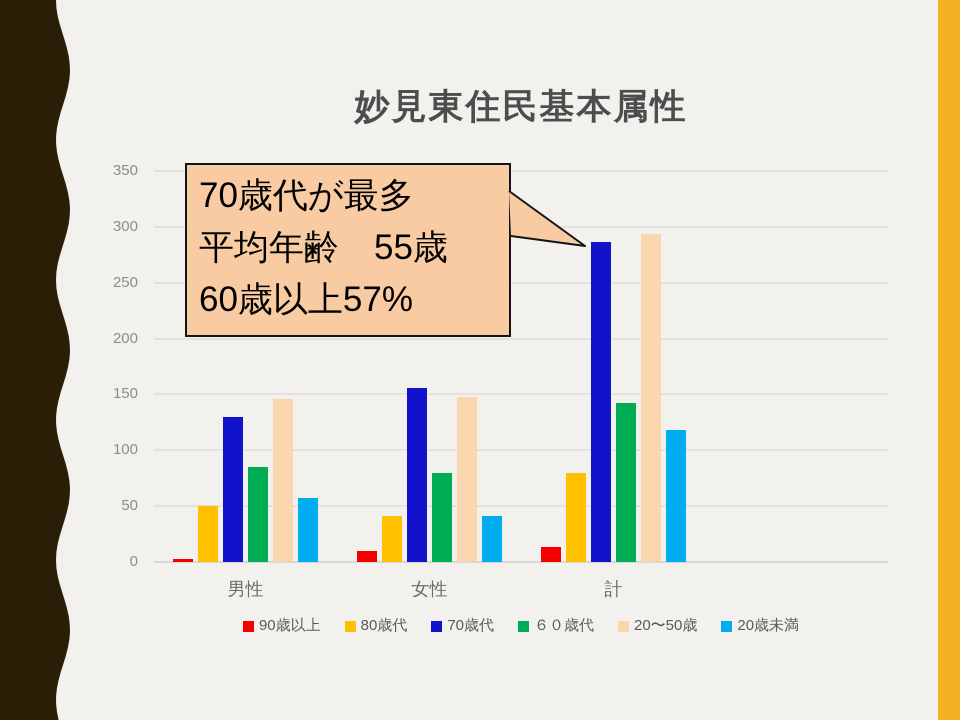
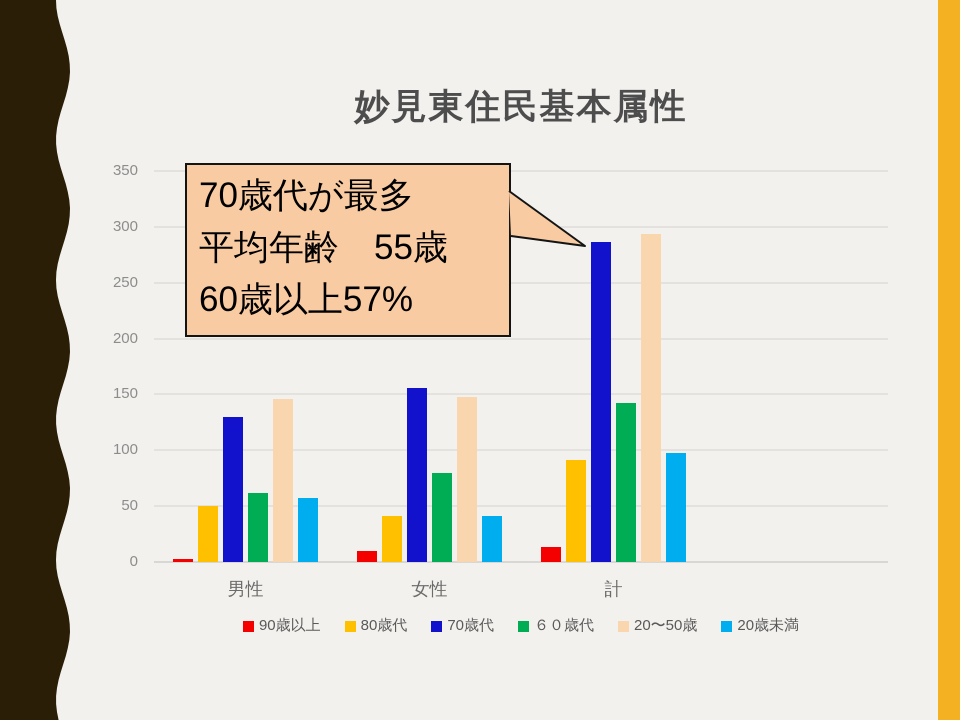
６０歳代/男性: 85 -> 62
80歳代/計: 80 -> 91
20歳未満/計: 118 -> 98
